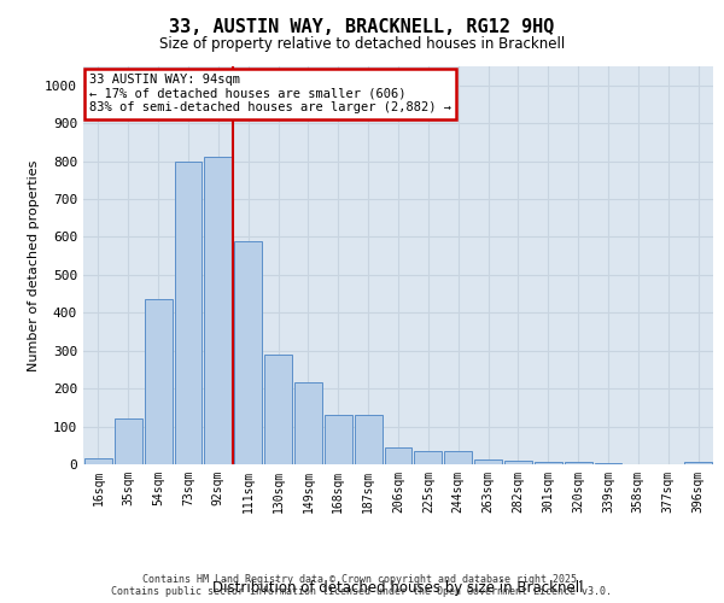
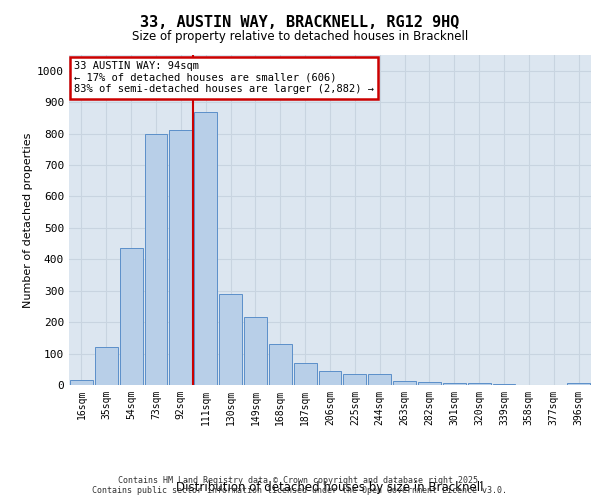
111sqm: 590 -> 870
187sqm: 130 -> 70
